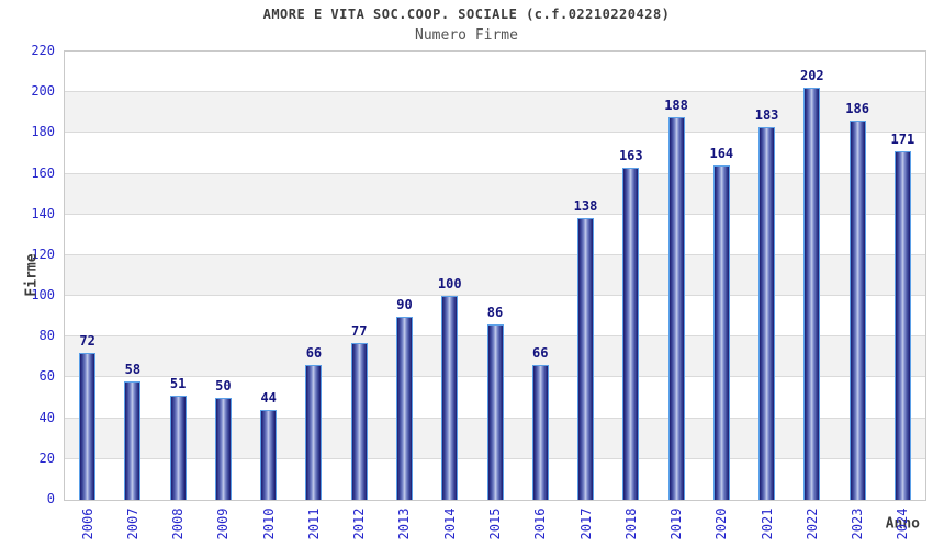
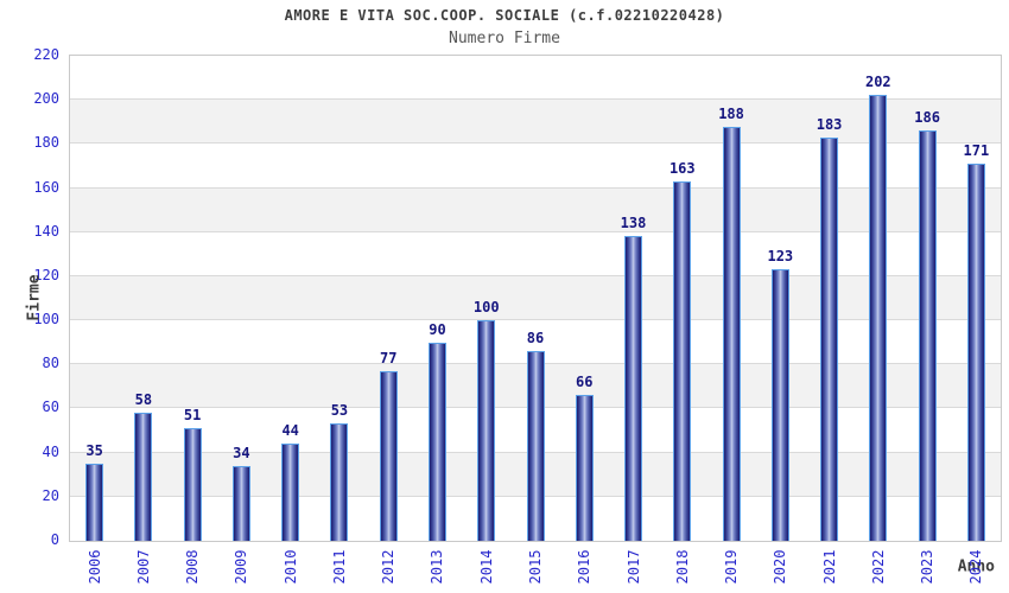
2006: 72 -> 35
2009: 50 -> 34
2011: 66 -> 53
2020: 164 -> 123
